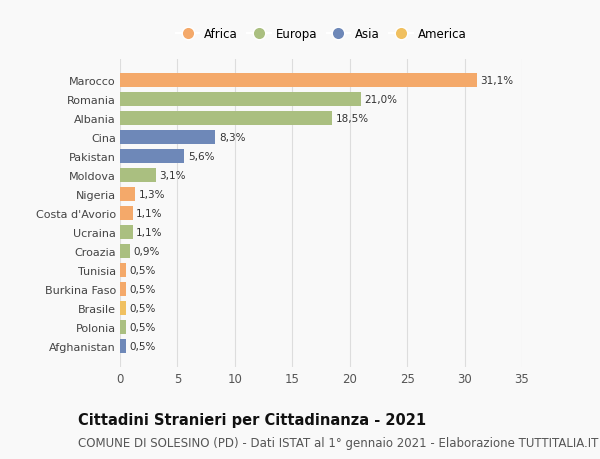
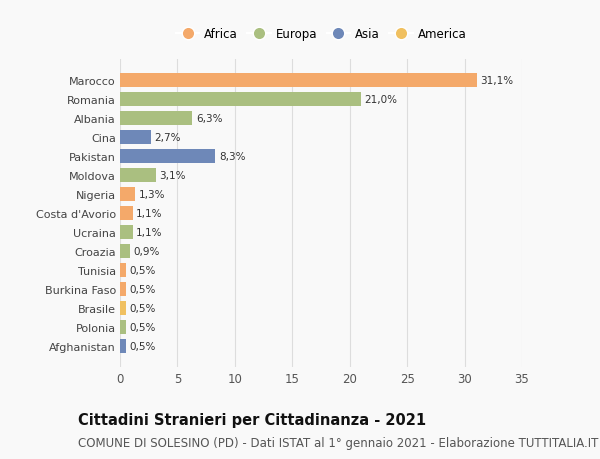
Albania: 18,5% -> 6,3%
Cina: 8,3% -> 2,7%
Pakistan: 5,6% -> 8,3%
